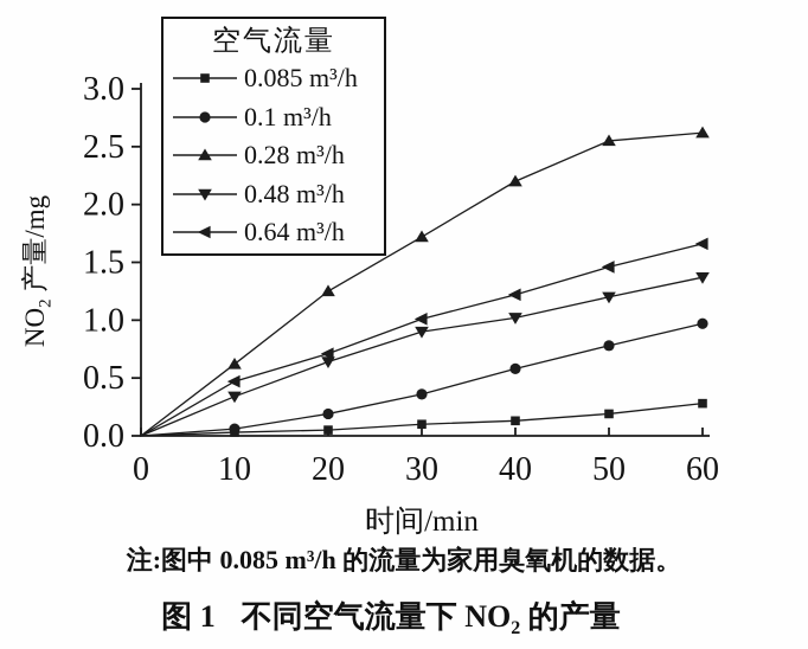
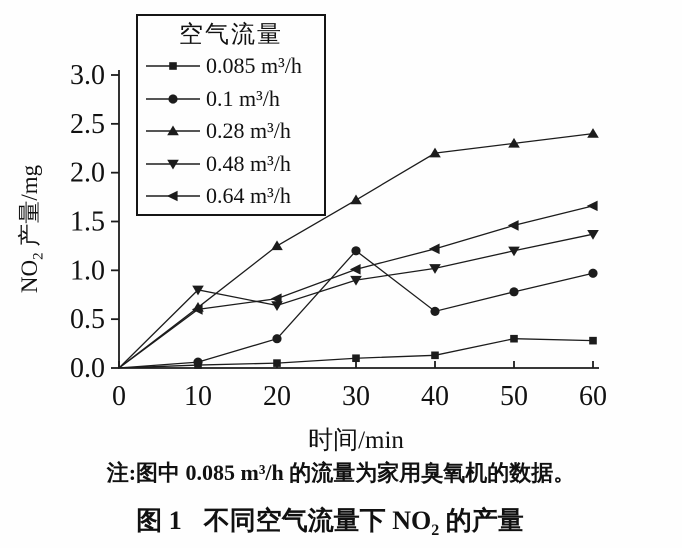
0.48 m³/h/10: 0.3 -> 0.8
0.64 m³/h/10: 0.5 -> 0.6
0.1 m³/h/20: 0.2 -> 0.3
0.1 m³/h/30: 0.4 -> 1.2
0.085 m³/h/50: 0.2 -> 0.3
0.28 m³/h/50: 2.5 -> 2.3
0.28 m³/h/60: 2.6 -> 2.4
